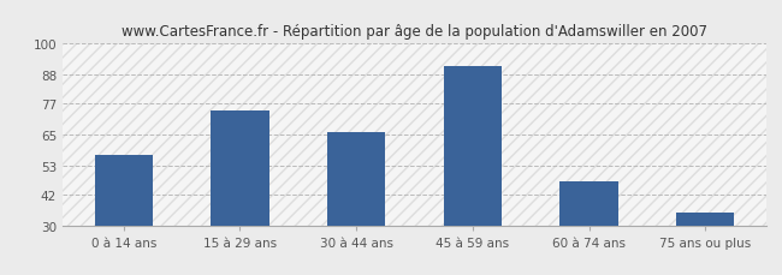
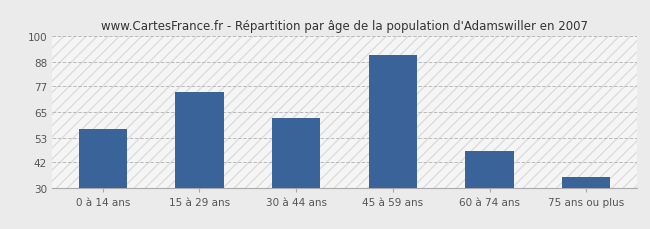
30 à 44 ans: 66 -> 62
